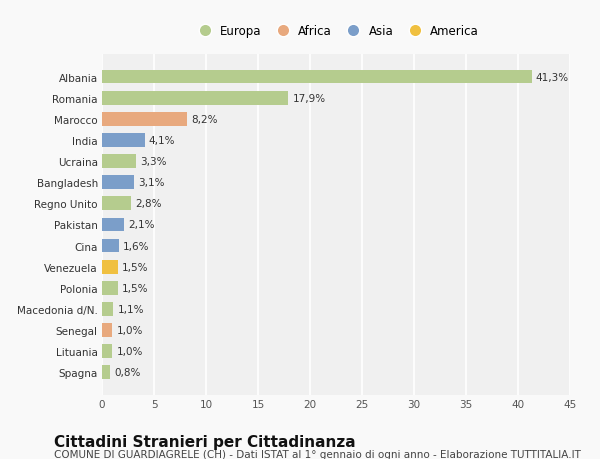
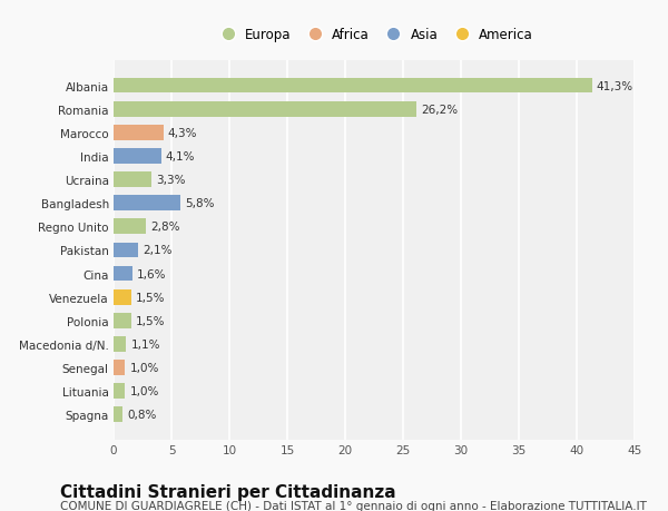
Romania: 17,9% -> 26,2%
Marocco: 8,2% -> 4,3%
Bangladesh: 3,1% -> 5,8%
